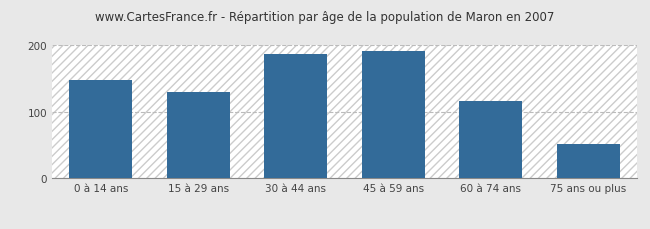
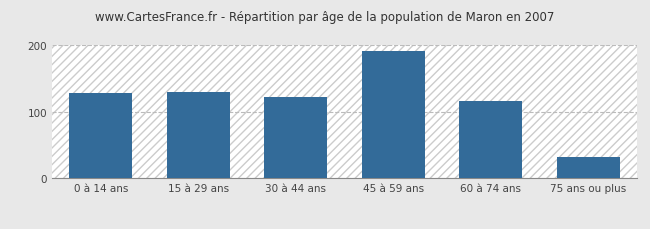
0 à 14 ans: 148 -> 128
30 à 44 ans: 187 -> 122
75 ans ou plus: 52 -> 32
